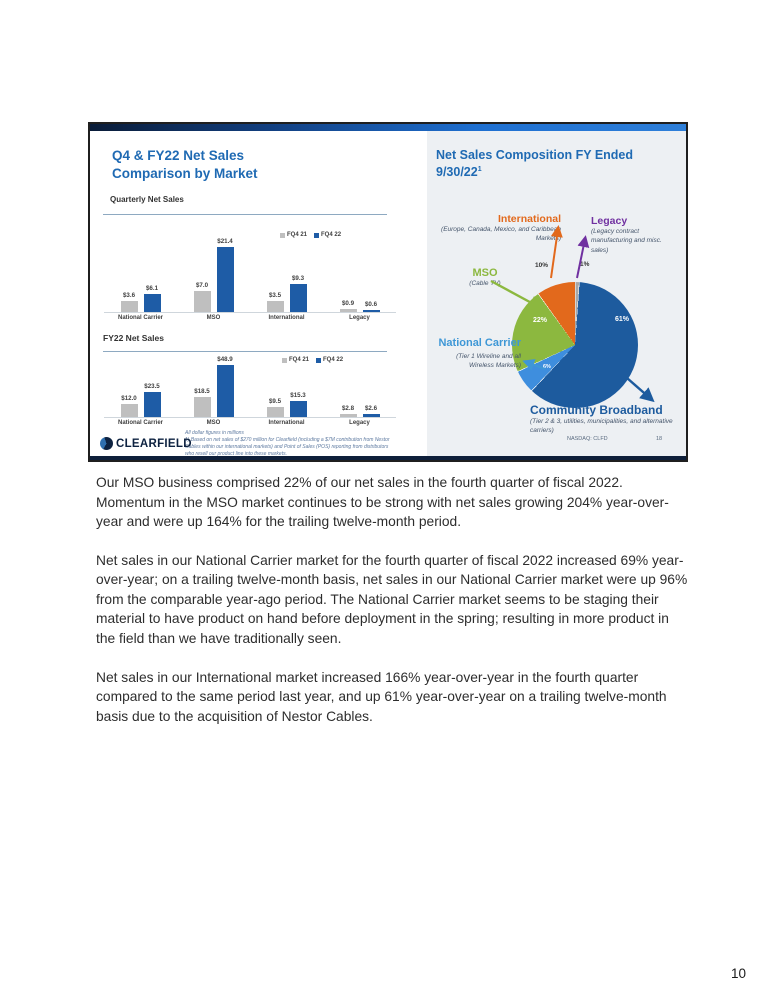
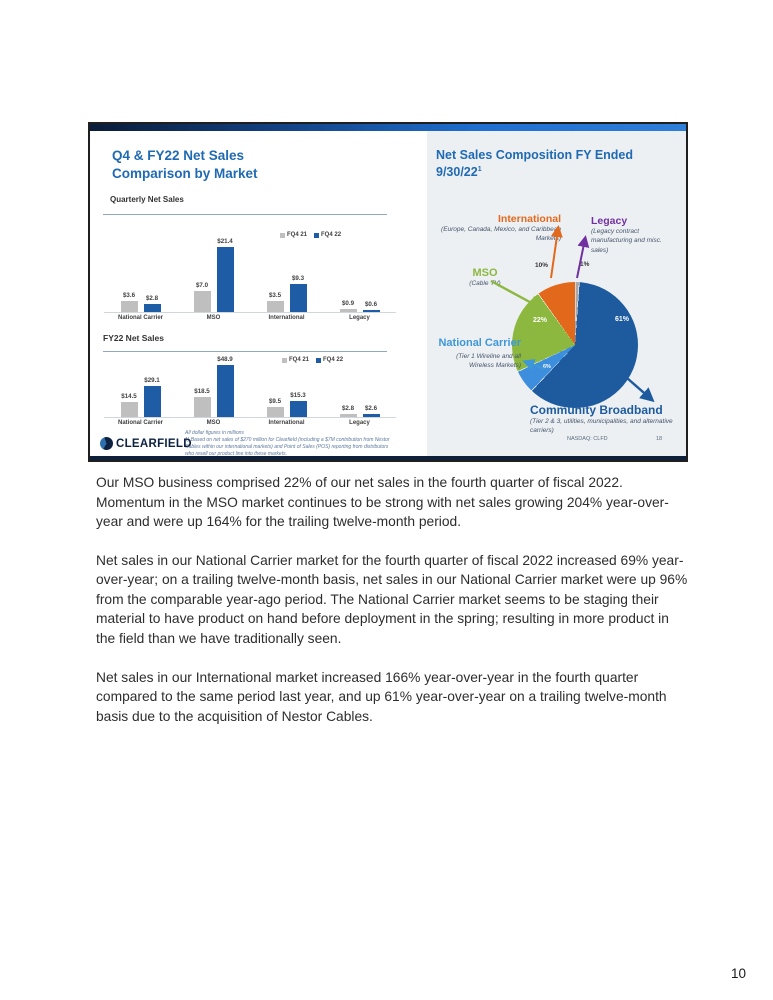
Quarterly Net Sales/FQ4 22/National Carrier: $6.1 -> $2.8
FY22 Net Sales/FQ4 21/National Carrier: $12.0 -> $14.5
FY22 Net Sales/FQ4 22/National Carrier: $23.5 -> $29.1
